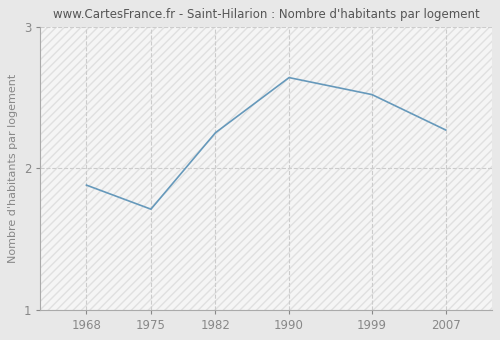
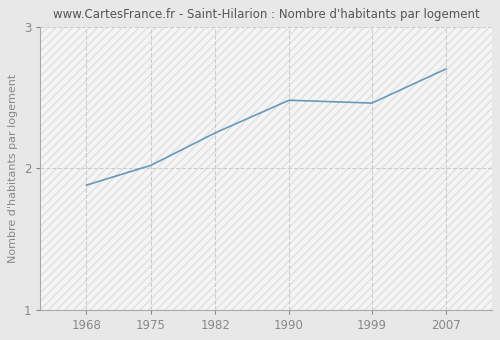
1975: 1.71 -> 2.02
1990: 2.64 -> 2.48
1999: 2.52 -> 2.46
2007: 2.27 -> 2.70
